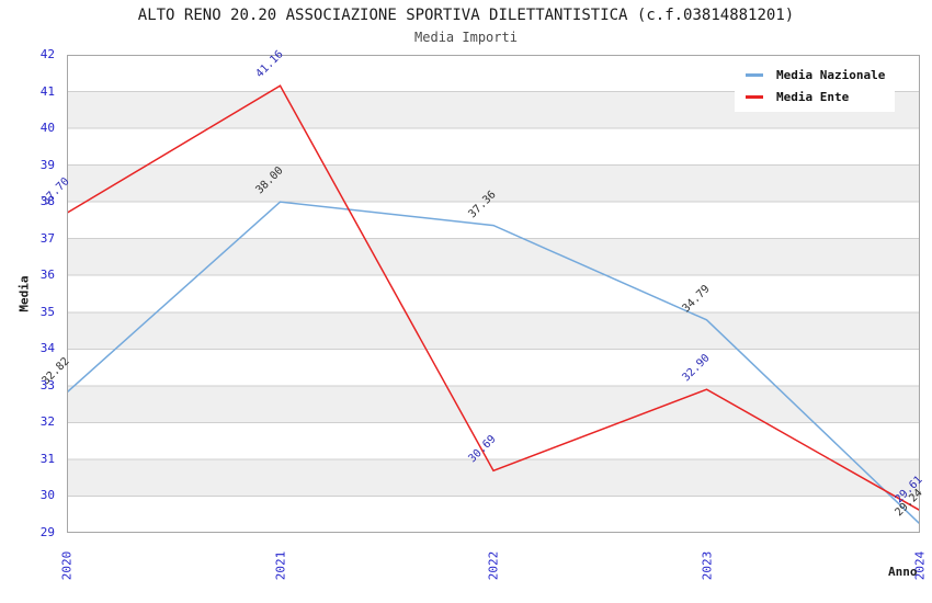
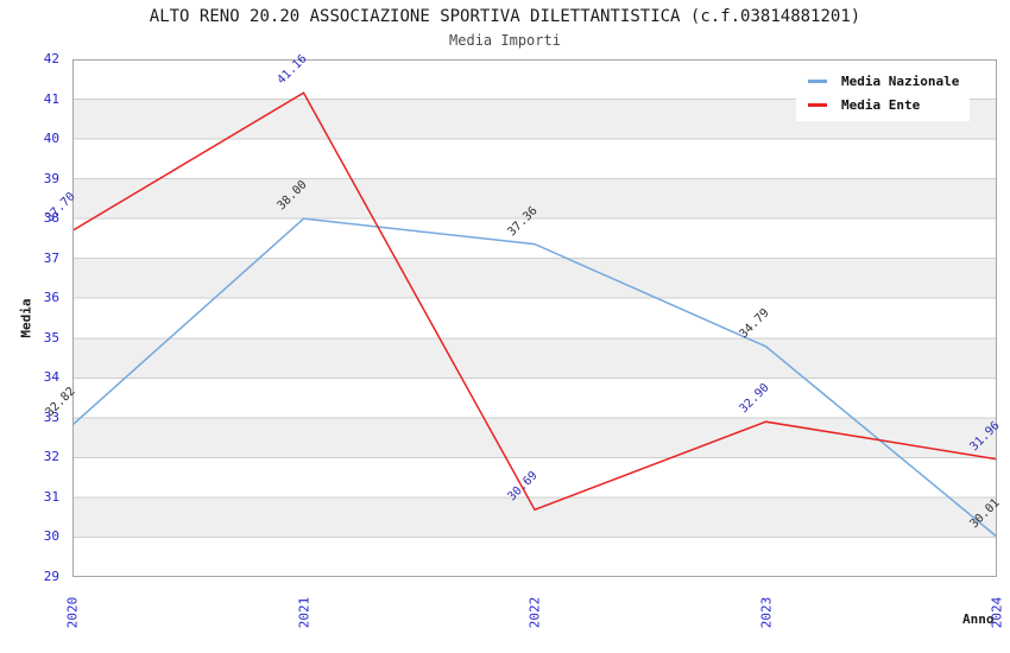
Media Nazionale/2024: 29.24 -> 30.01
Media Ente/2024: 29.61 -> 31.96
